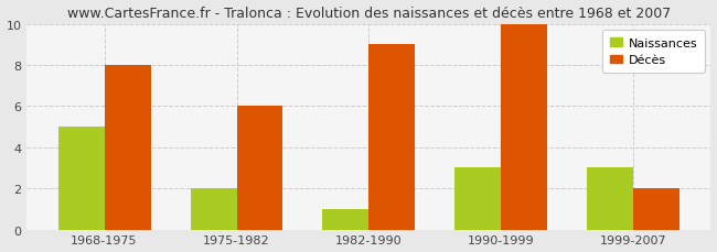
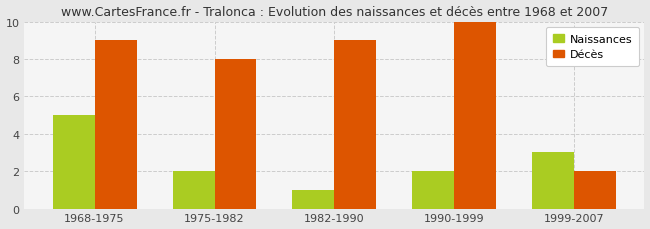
Décès/1968-1975: 8 -> 9
Décès/1975-1982: 6 -> 8
Naissances/1990-1999: 3 -> 2
